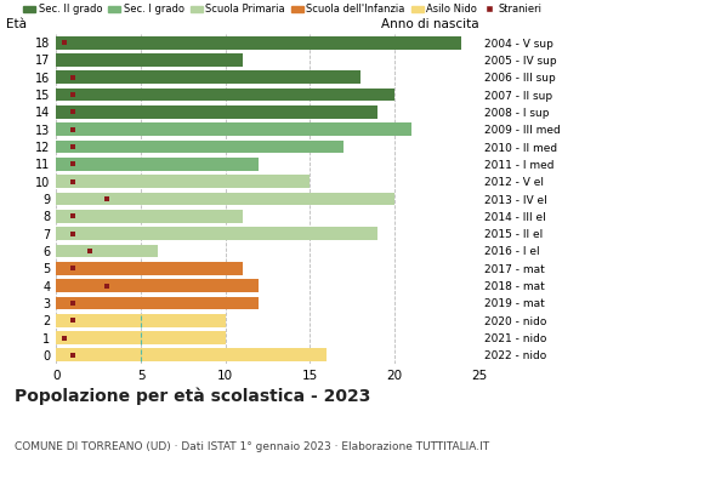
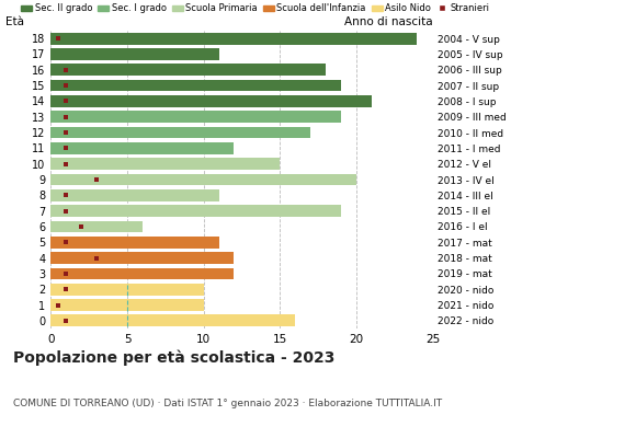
15: 20 -> 19
14: 19 -> 21
13: 21 -> 19
